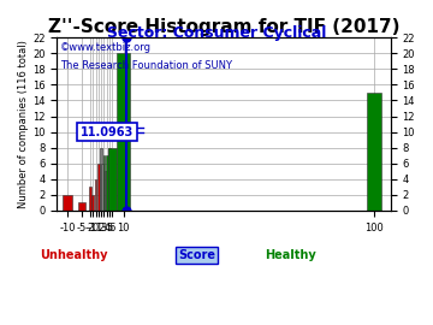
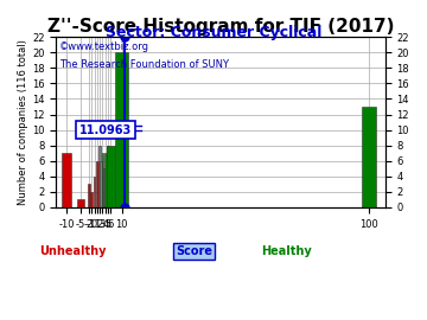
-10: 2 -> 7
100: 15 -> 13
